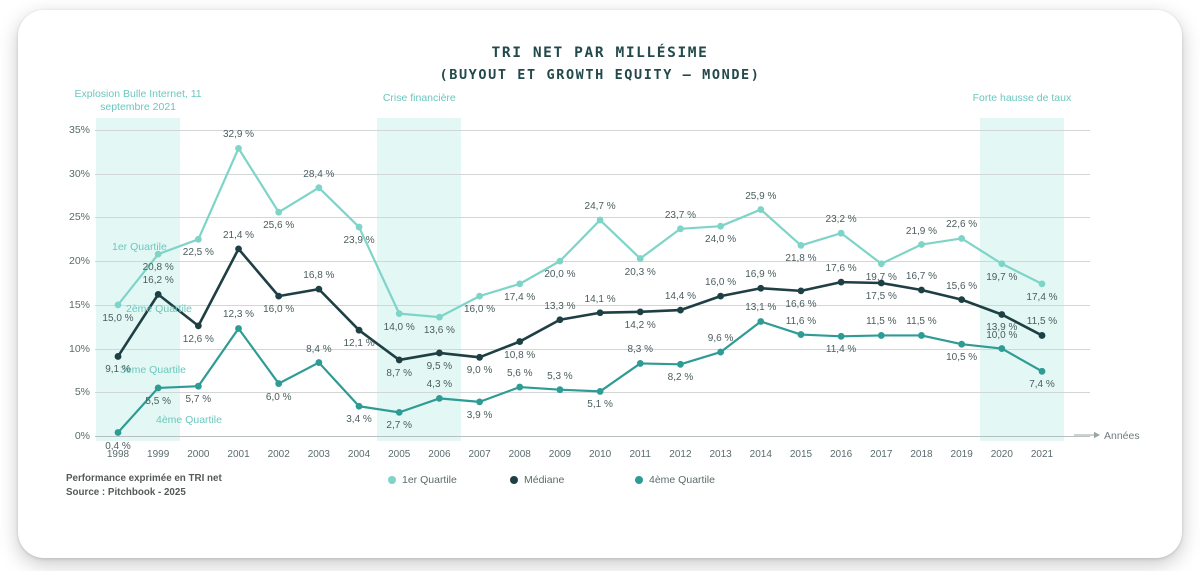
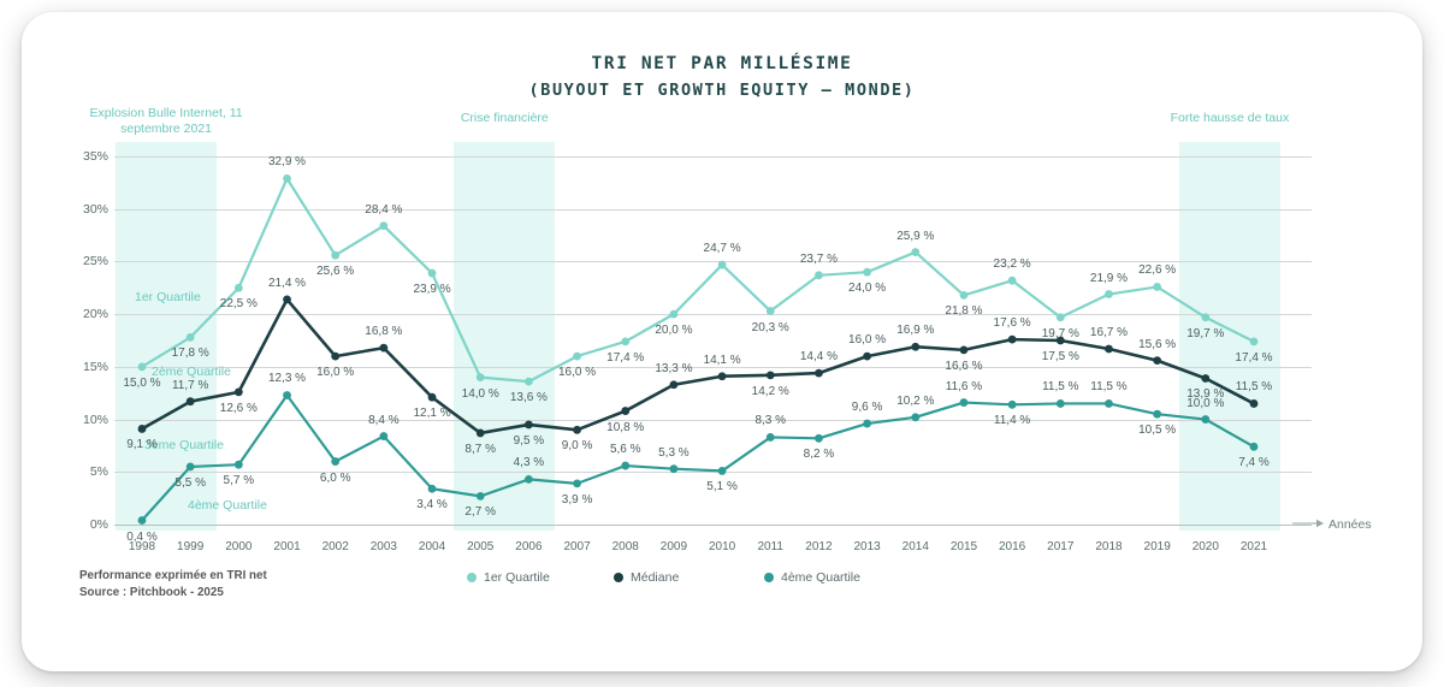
1er Quartile/1999: 20,8 -> 17,8
Médiane/1999: 16,2 -> 11,7
4ème Quartile/2014: 13,1 -> 10,2
